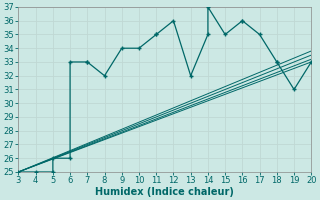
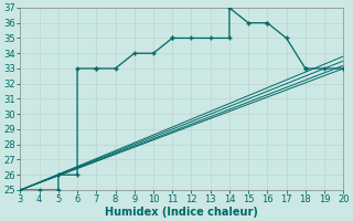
8: 32 -> 33
12: 36 -> 35
13: 32 -> 35
15: 35 -> 36
19: 31 -> 33
